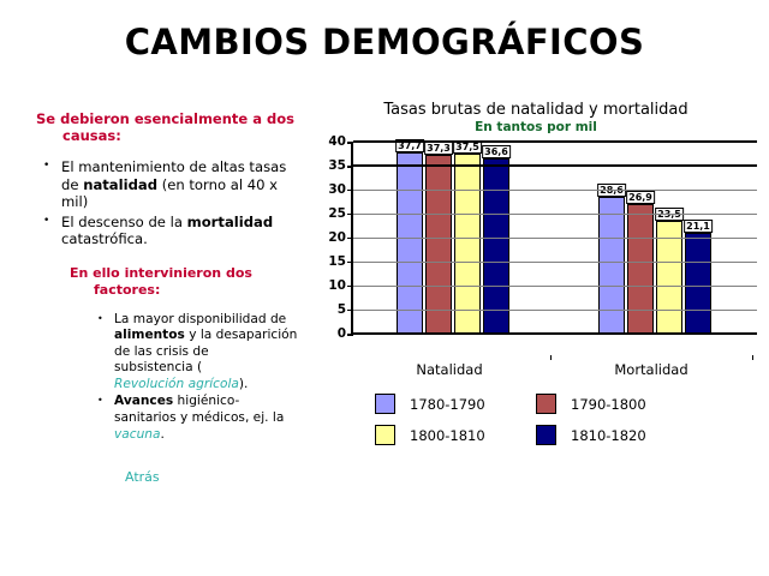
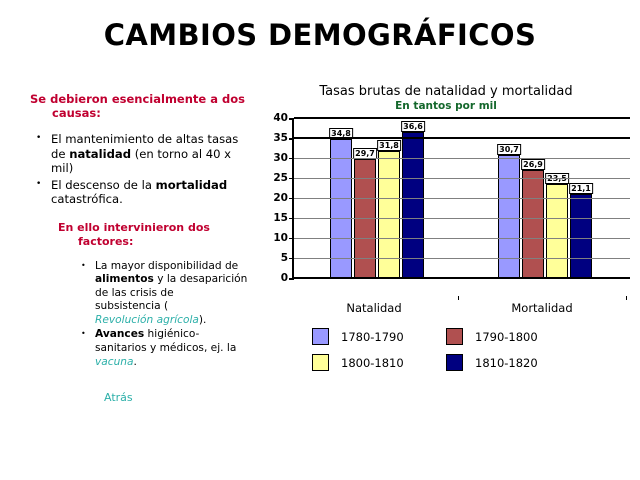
1780-1790/Natalidad: 37,7 -> 34,8
1790-1800/Natalidad: 37,3 -> 29,7
1800-1810/Natalidad: 37,5 -> 31,8
1780-1790/Mortalidad: 28,6 -> 30,7
